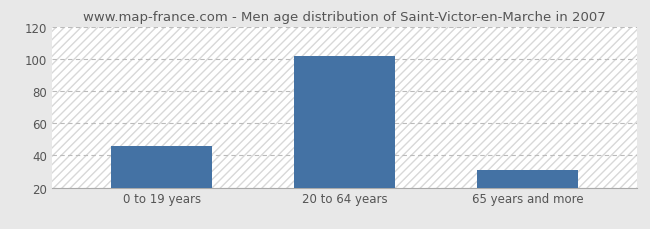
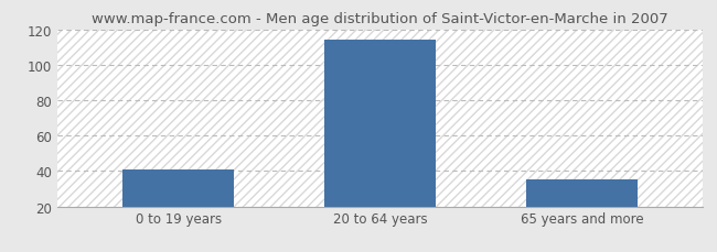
0 to 19 years: 46 -> 41
20 to 64 years: 102 -> 114
65 years and more: 31 -> 35
